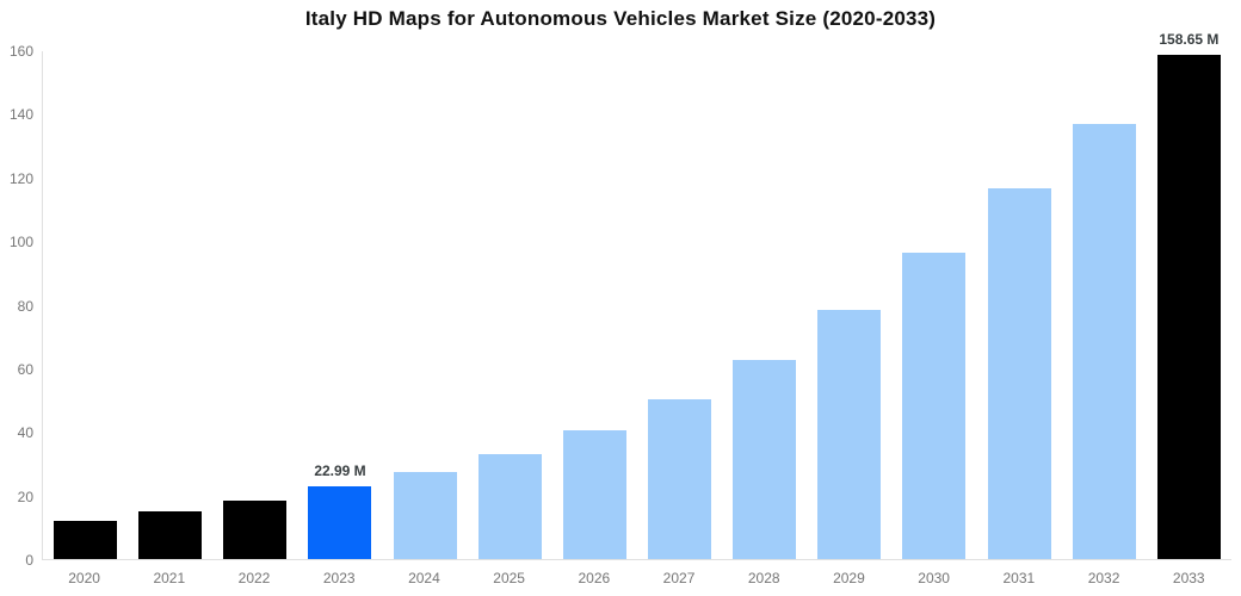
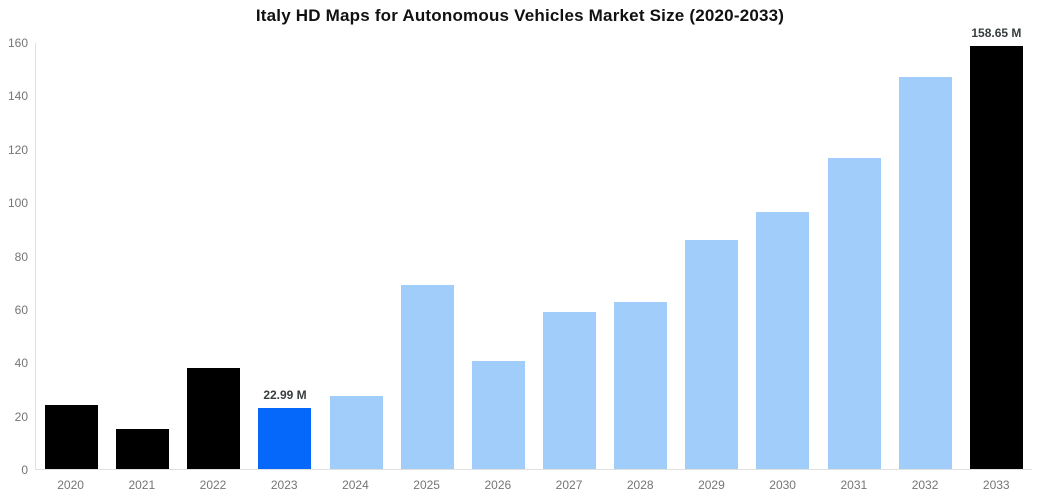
2020: 12 -> 24
2022: 18 -> 38
2025: 33 -> 69
2027: 50 -> 59
2029: 78 -> 86
2032: 137 -> 147
